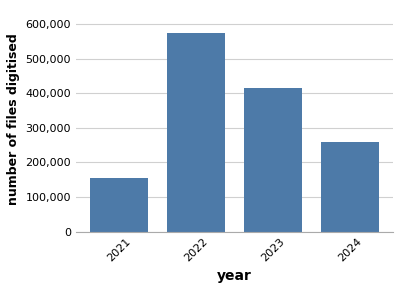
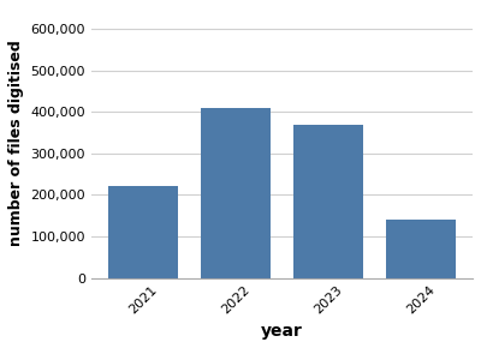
2021: 155,000 -> 220,000
2022: 575,000 -> 410,000
2023: 415,000 -> 370,000
2024: 258,000 -> 140,000
